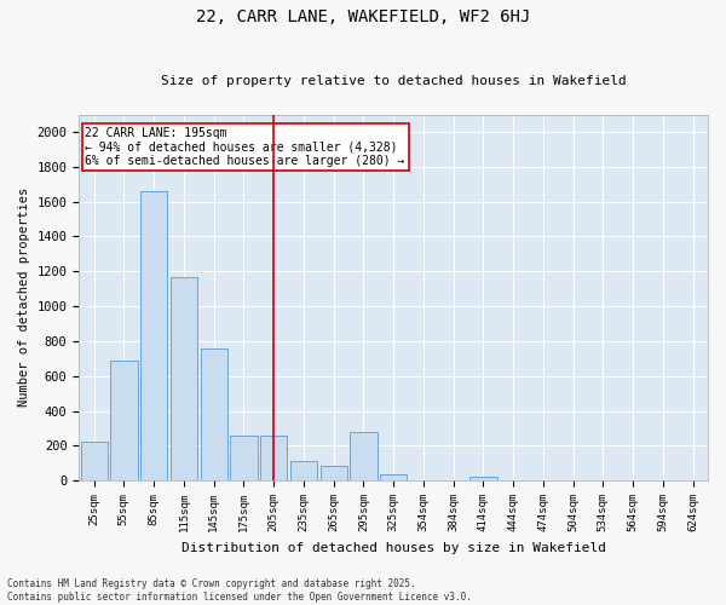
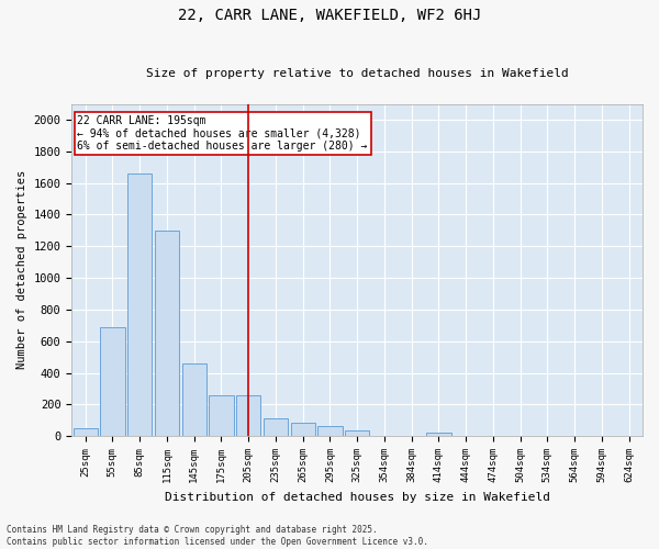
25sqm: 220 -> 50
115sqm: 1170 -> 1300
145sqm: 760 -> 460
295sqm: 280 -> 60
